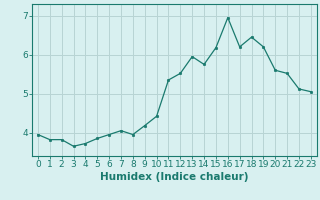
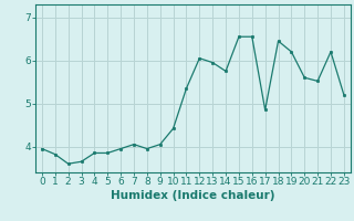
2: 3.82 -> 3.60
4: 3.72 -> 3.85
9: 4.18 -> 4.05
12: 5.52 -> 6.05
15: 6.18 -> 6.55
16: 6.95 -> 6.55
17: 6.20 -> 4.85
22: 5.12 -> 6.20
23: 5.05 -> 5.20
